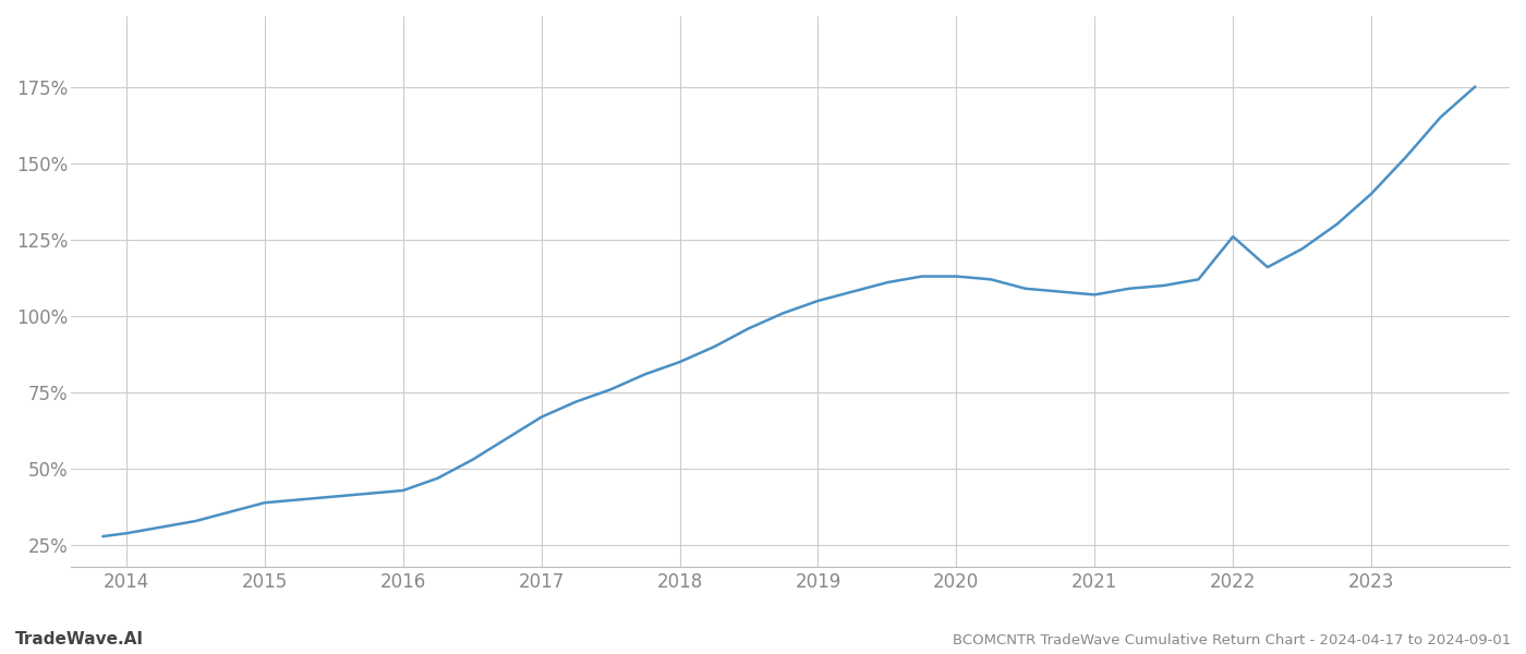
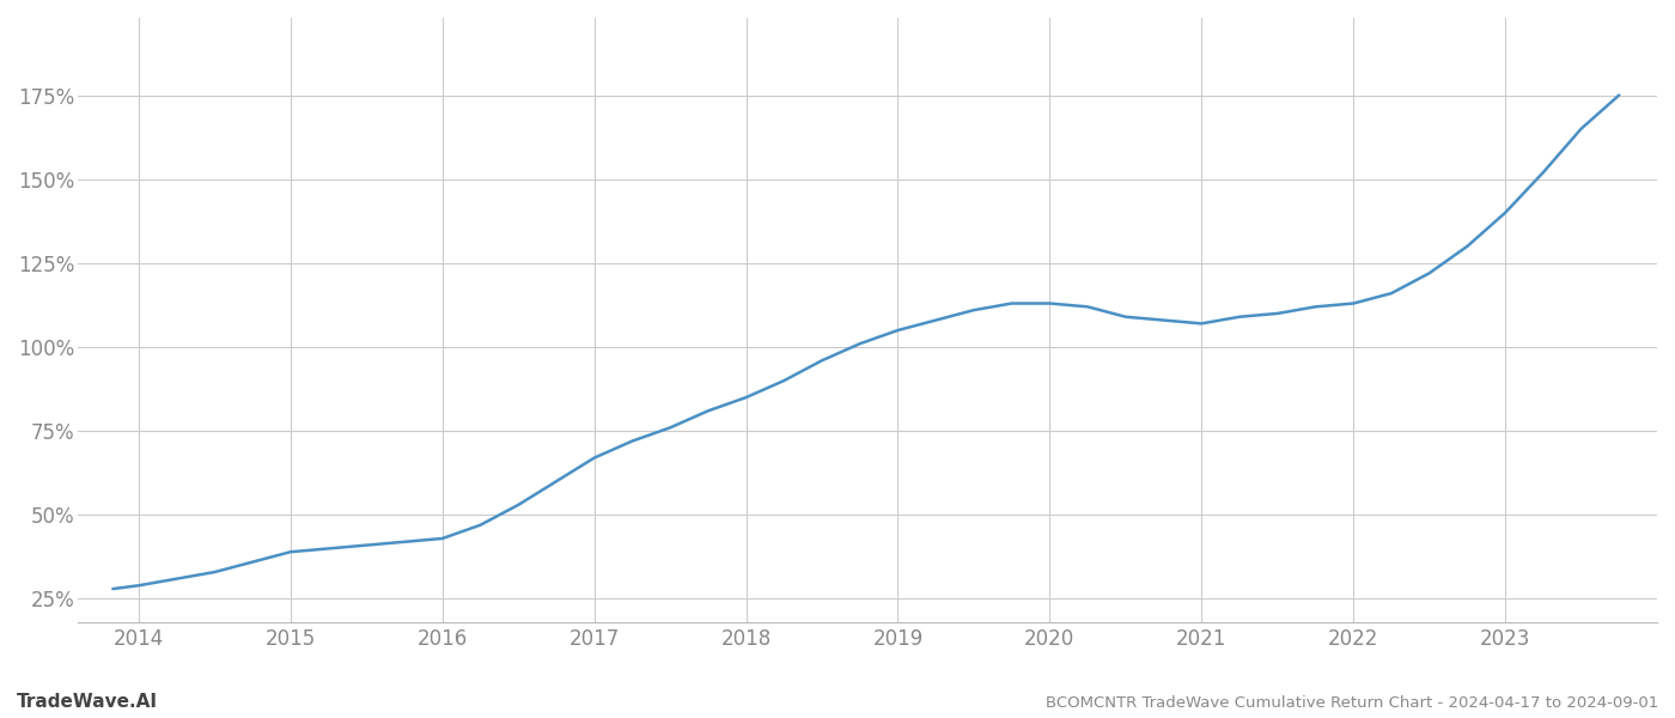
2022: 126% -> 113%
